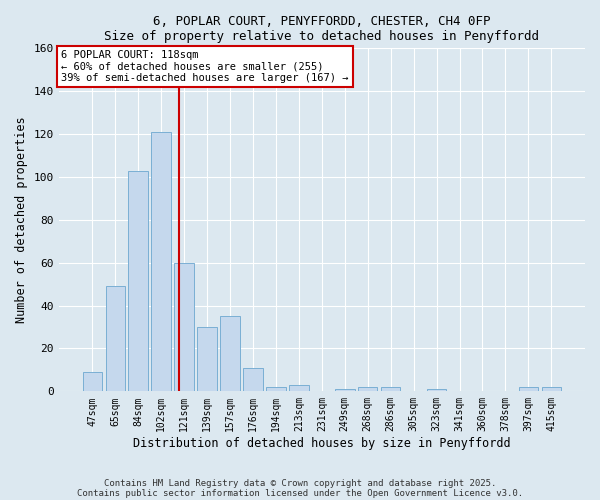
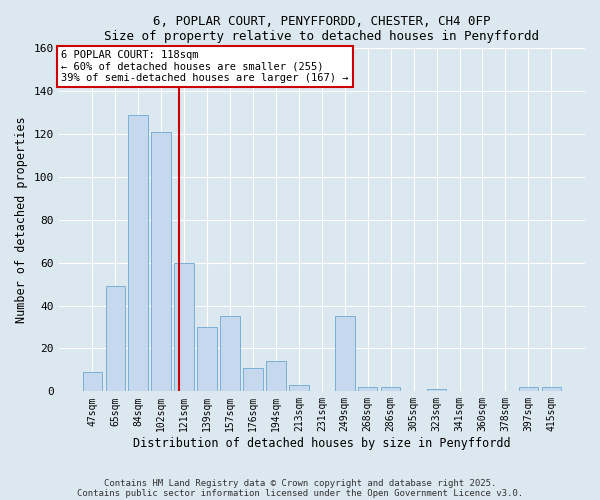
84sqm: 103 -> 129
194sqm: 2 -> 14
249sqm: 1 -> 35
